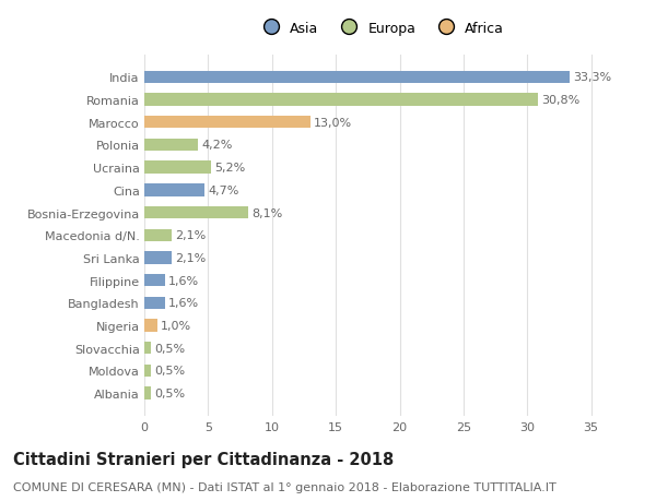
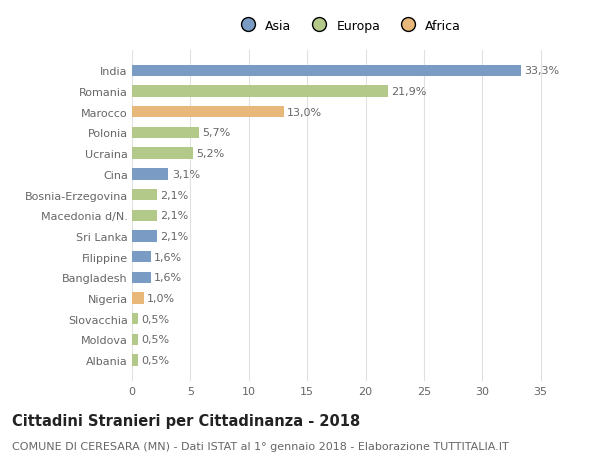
Romania: 30,8% -> 21,9%
Polonia: 4,2% -> 5,7%
Cina: 4,7% -> 3,1%
Bosnia-Erzegovina: 8,1% -> 2,1%
